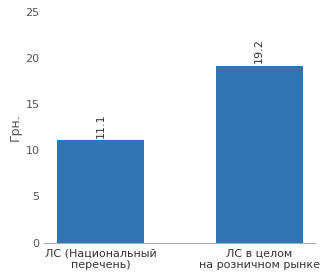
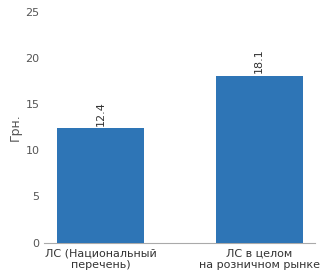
ЛС (Национальный перечень): 11.1 -> 12.4
ЛС в целом на розничном рынке: 19.2 -> 18.1
